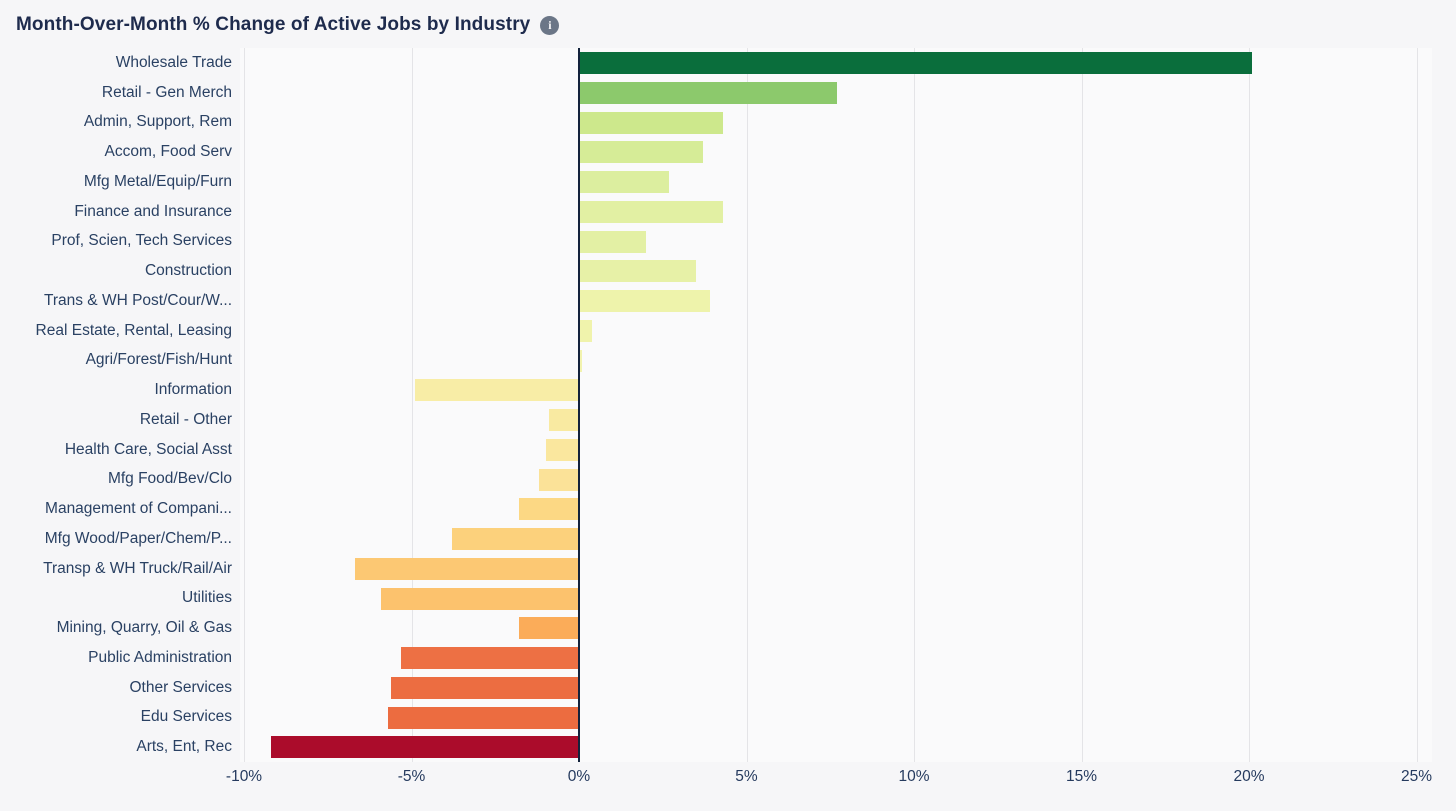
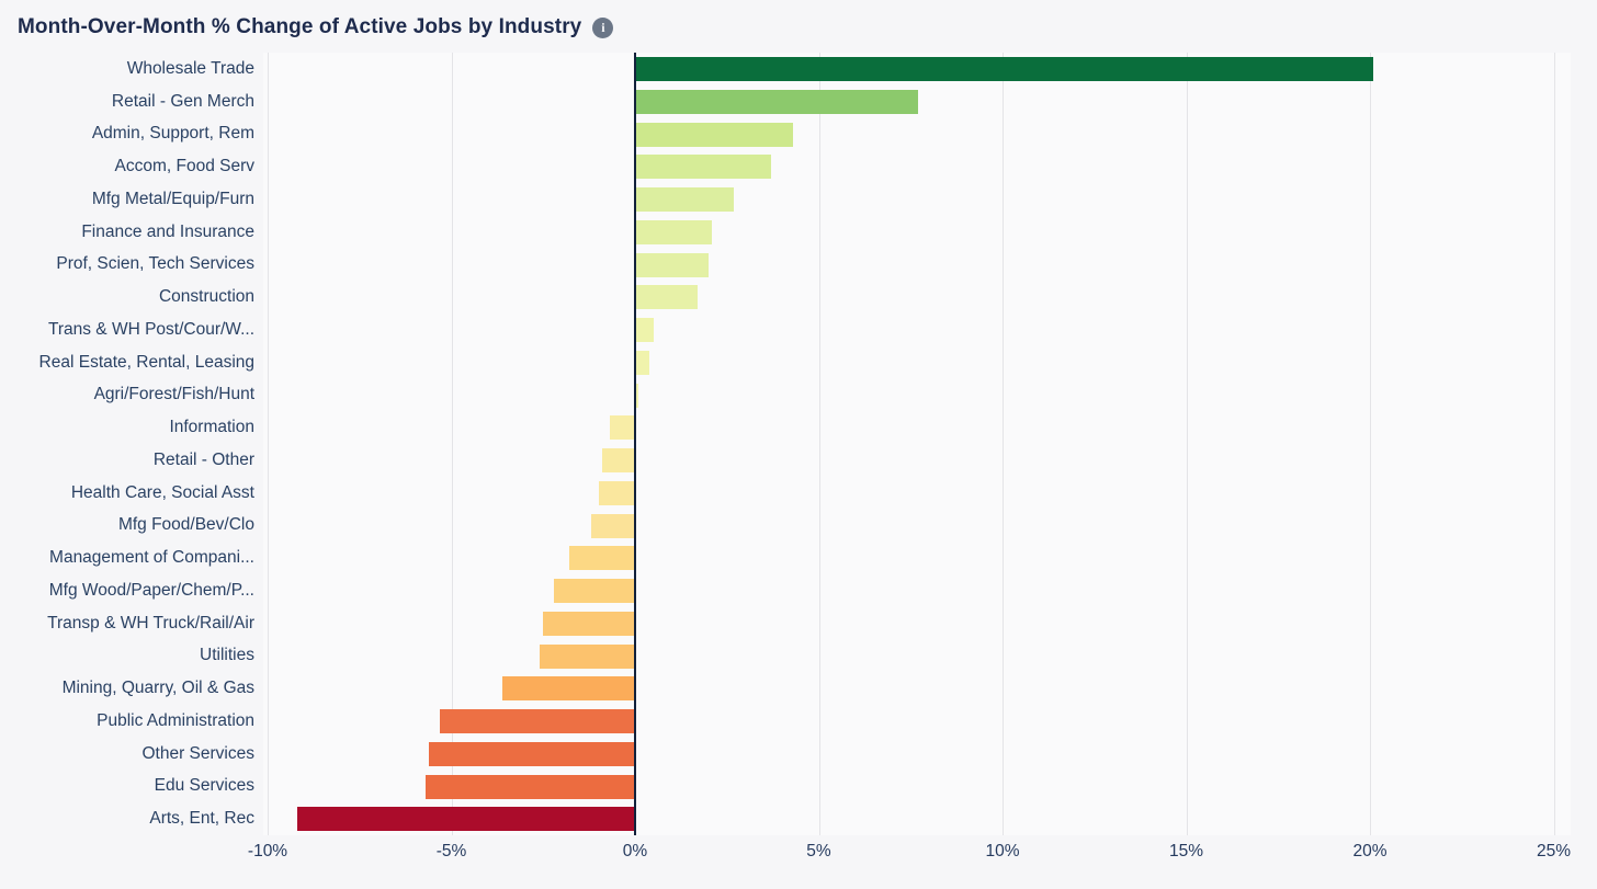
Finance and Insurance: 4.3% -> 2.1%
Construction: 3.5% -> 1.7%
Trans & WH Post/Cour/W...: 3.9% -> 0.5%
Information: -4.9% -> -0.7%
Mfg Wood/Paper/Chem/P...: -3.8% -> -2.2%
Transp & WH Truck/Rail/Air: -6.7% -> -2.5%
Utilities: -5.9% -> -2.6%
Mining, Quarry, Oil & Gas: -1.8% -> -3.6%
